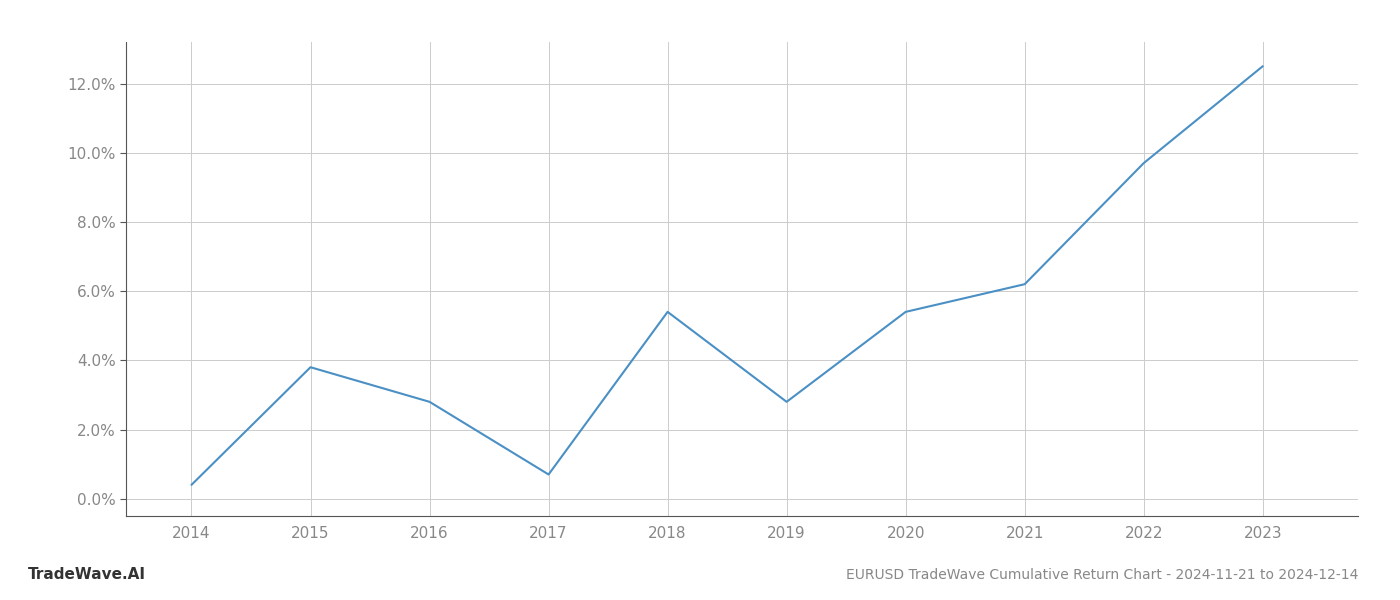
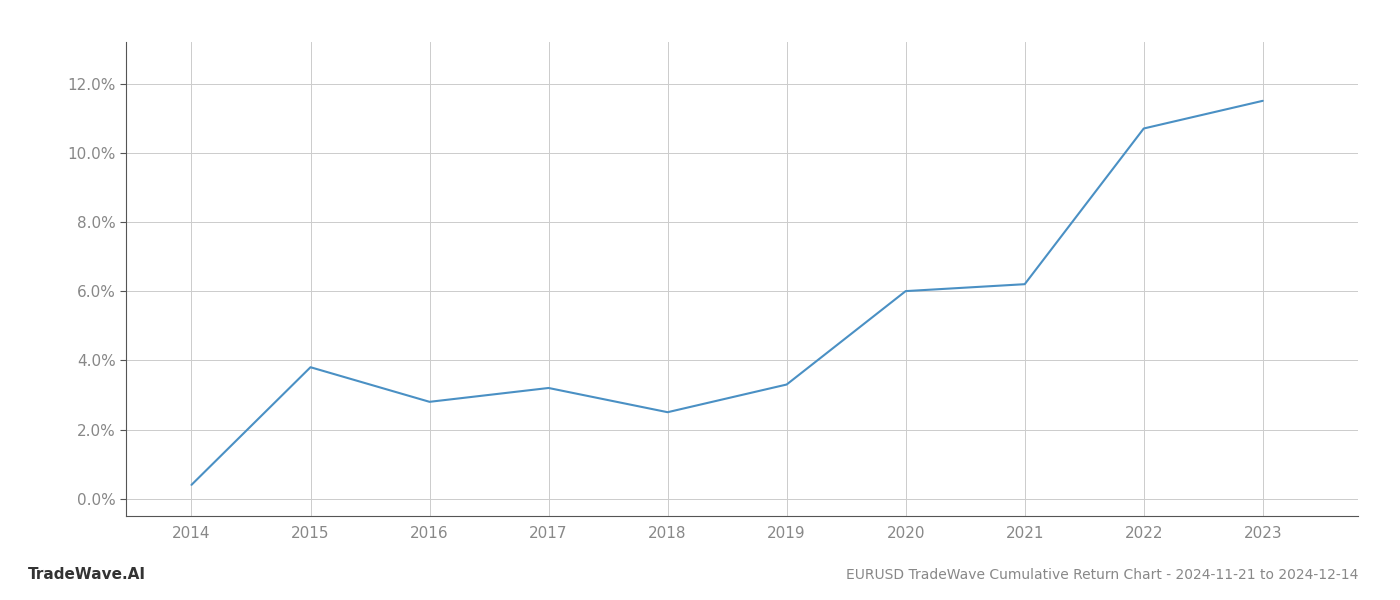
2017: 0.7% -> 3.2%
2018: 5.4% -> 2.5%
2019: 2.8% -> 3.3%
2020: 5.4% -> 6.0%
2022: 9.7% -> 10.7%
2023: 12.5% -> 11.5%
